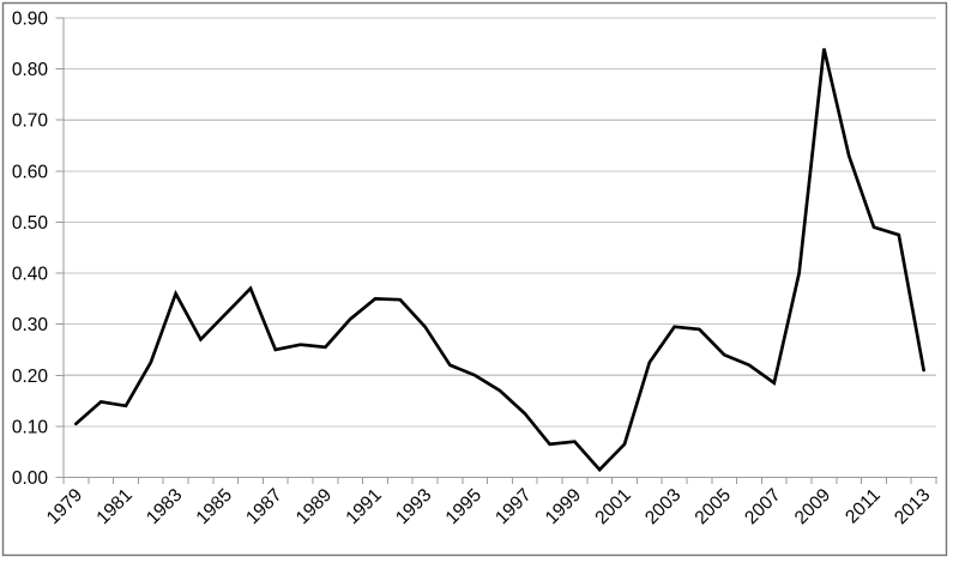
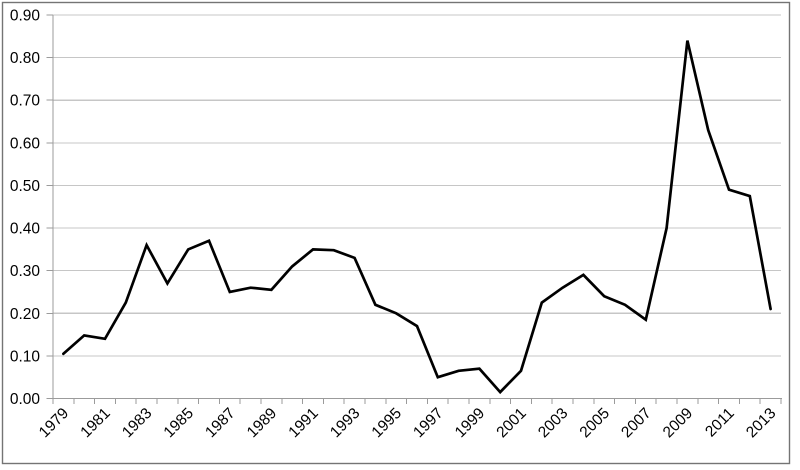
1985: 0.32 -> 0.35
1993: 0.29 -> 0.33
1997: 0.12 -> 0.05
2003: 0.29 -> 0.26
